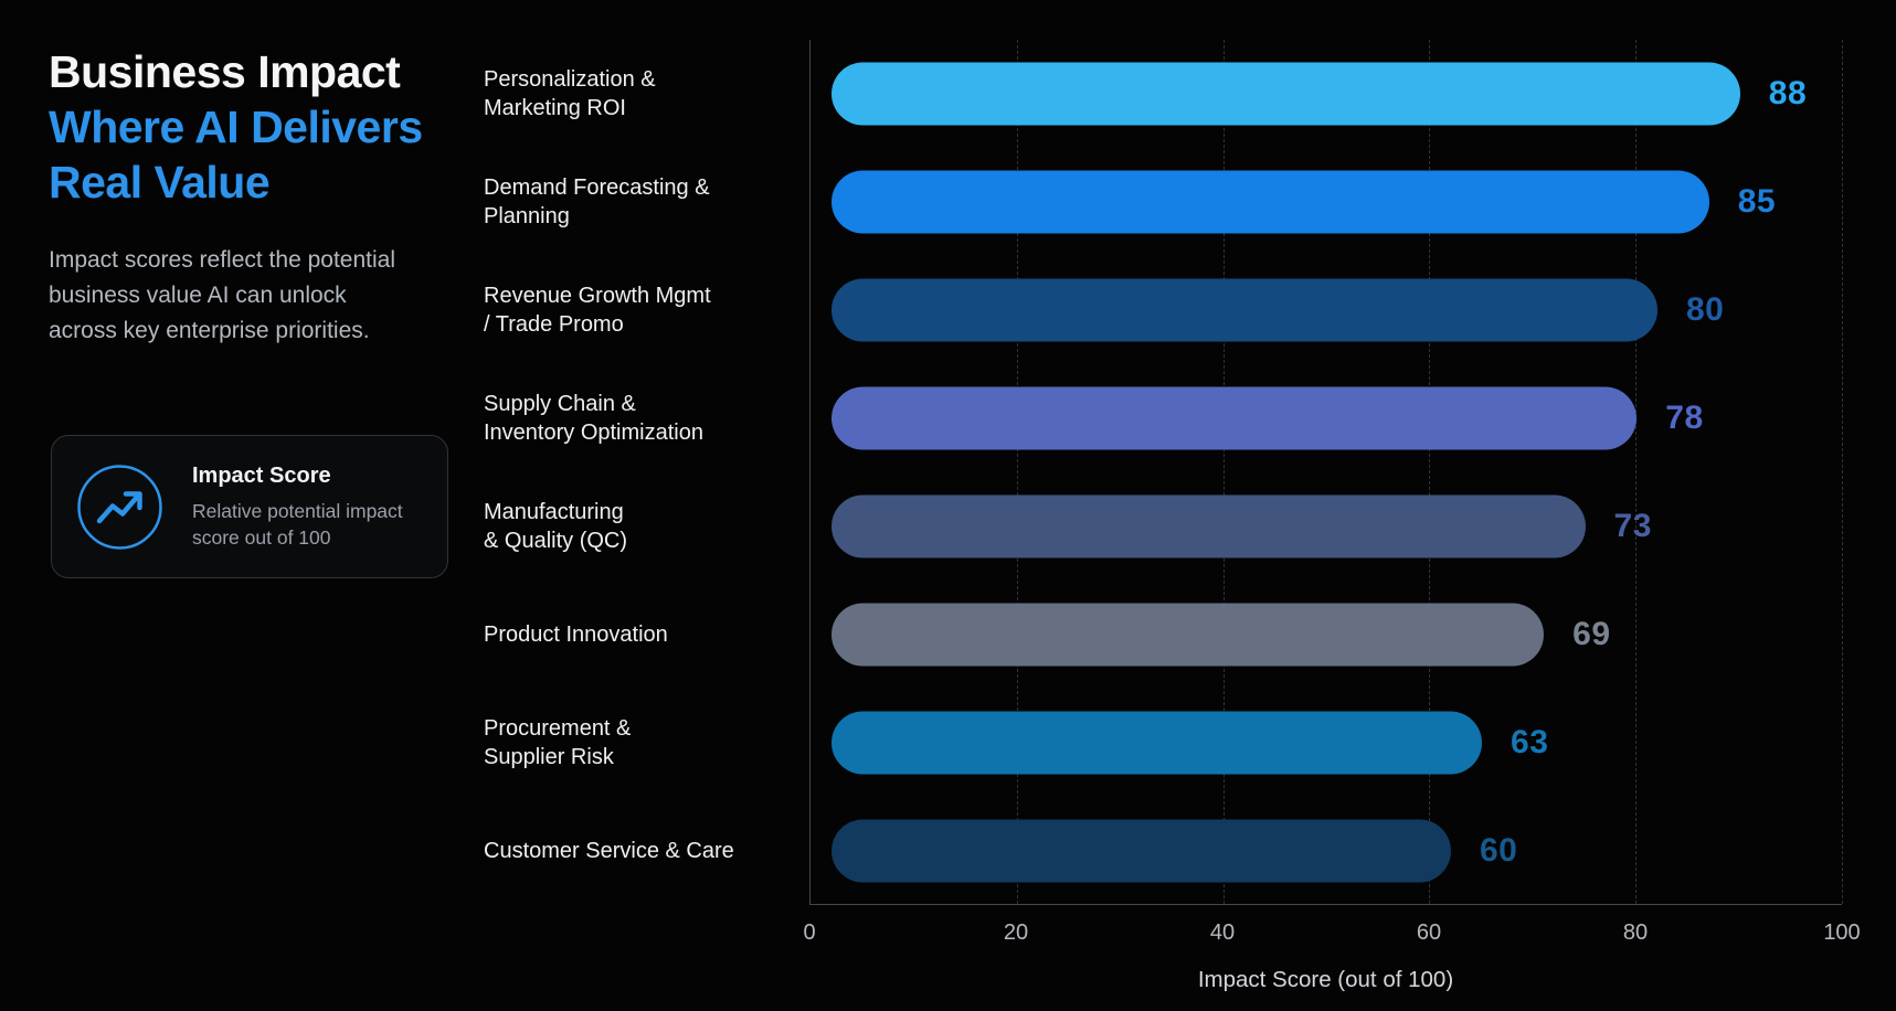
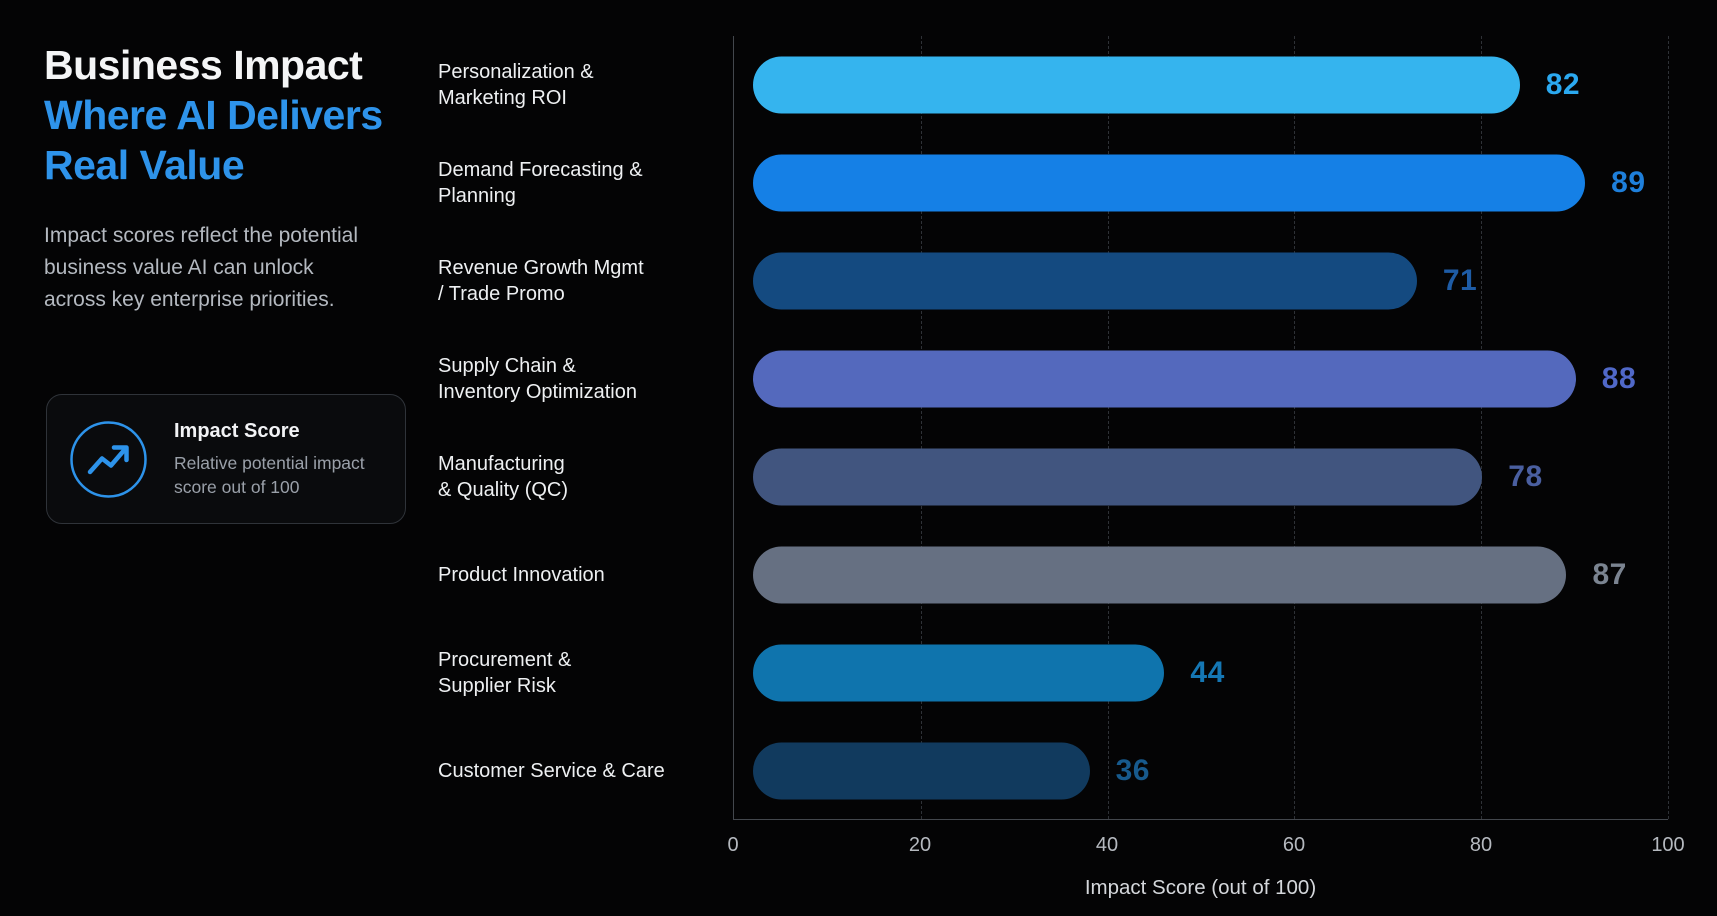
Personalization & Marketing ROI: 88 -> 82
Demand Forecasting & Planning: 85 -> 89
Revenue Growth Mgmt / Trade Promo: 80 -> 71
Supply Chain & Inventory Optimization: 78 -> 88
Manufacturing & Quality (QC): 73 -> 78
Product Innovation: 69 -> 87
Procurement & Supplier Risk: 63 -> 44
Customer Service & Care: 60 -> 36
